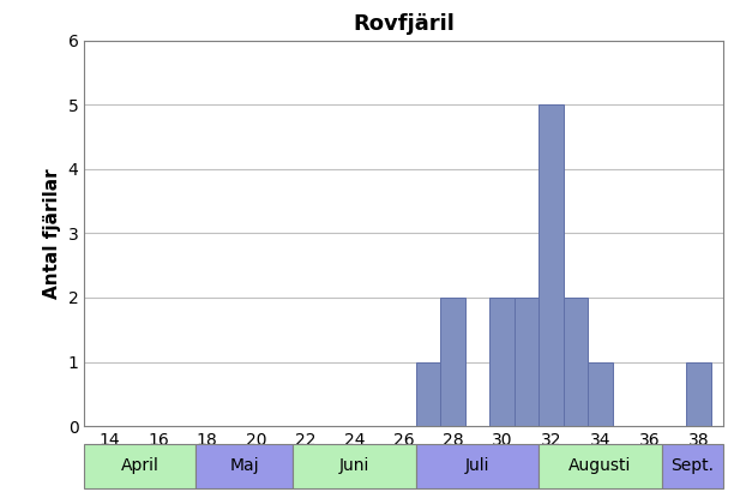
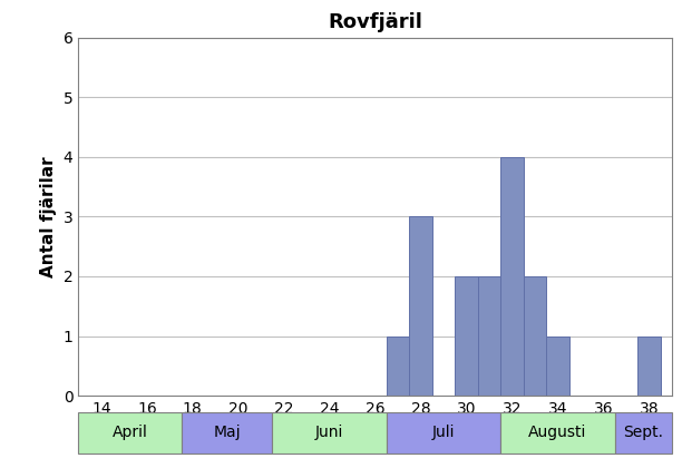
28: 2 -> 3
32: 5 -> 4
